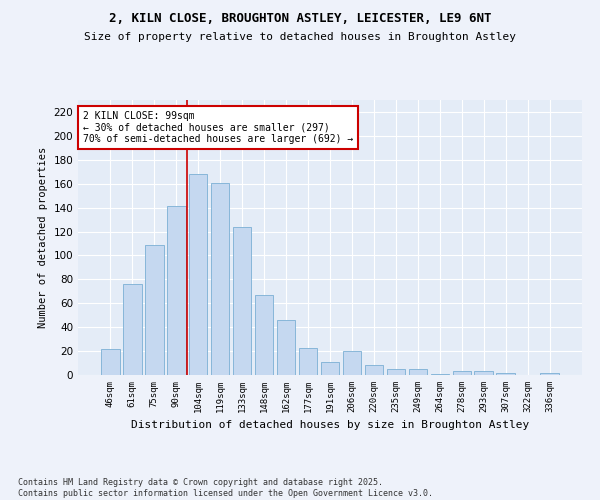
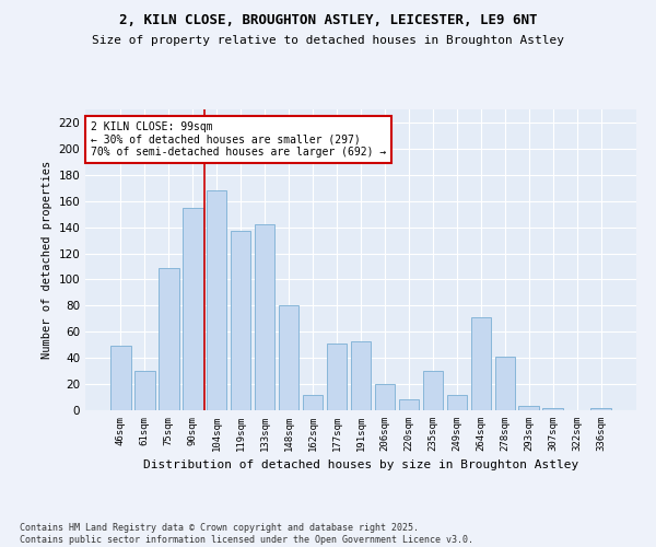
46sqm: 22 -> 49
61sqm: 76 -> 30
90sqm: 141 -> 155
119sqm: 161 -> 137
133sqm: 124 -> 142
148sqm: 67 -> 80
162sqm: 46 -> 12
177sqm: 23 -> 51
191sqm: 11 -> 53
235sqm: 5 -> 30
249sqm: 5 -> 12
264sqm: 1 -> 71
278sqm: 3 -> 41
